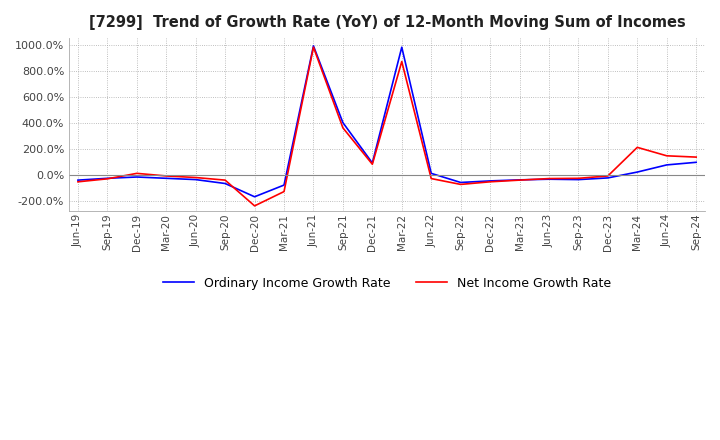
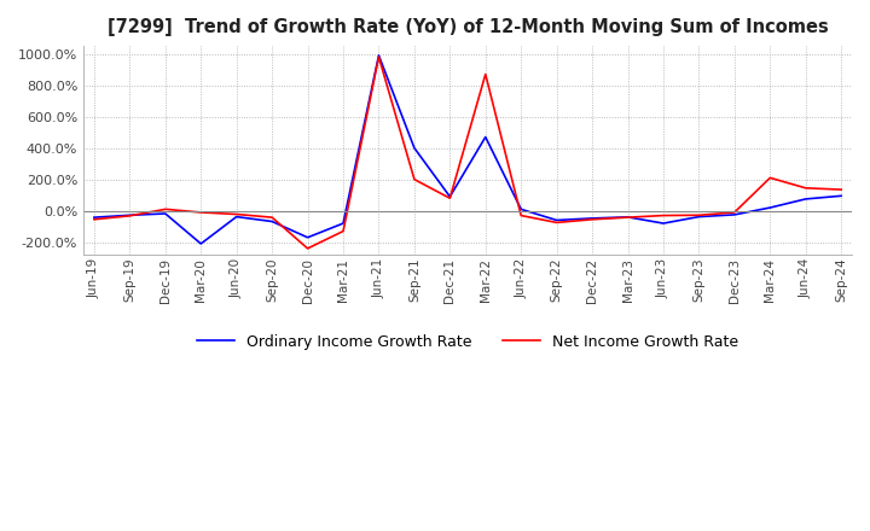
Ordinary Income Growth Rate/Mar-20: -30% -> -210%
Net Income Growth Rate/Sep-21: 360% -> 200%
Ordinary Income Growth Rate/Mar-22: 980% -> 470%
Ordinary Income Growth Rate/Jun-23: -40% -> -80%
